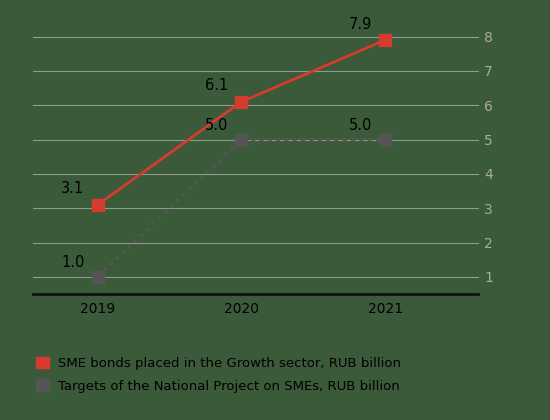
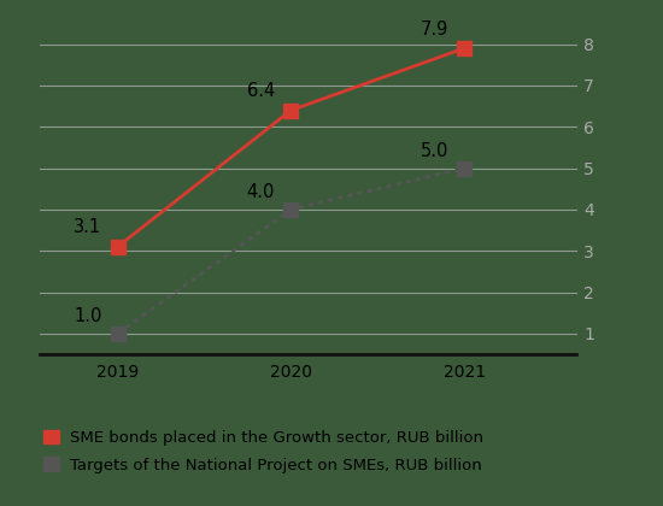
SME bonds placed in the Growth sector, RUB billion/2020: 6.1 -> 6.4
Targets of the National Project on SMEs, RUB billion/2020: 5.0 -> 4.0
